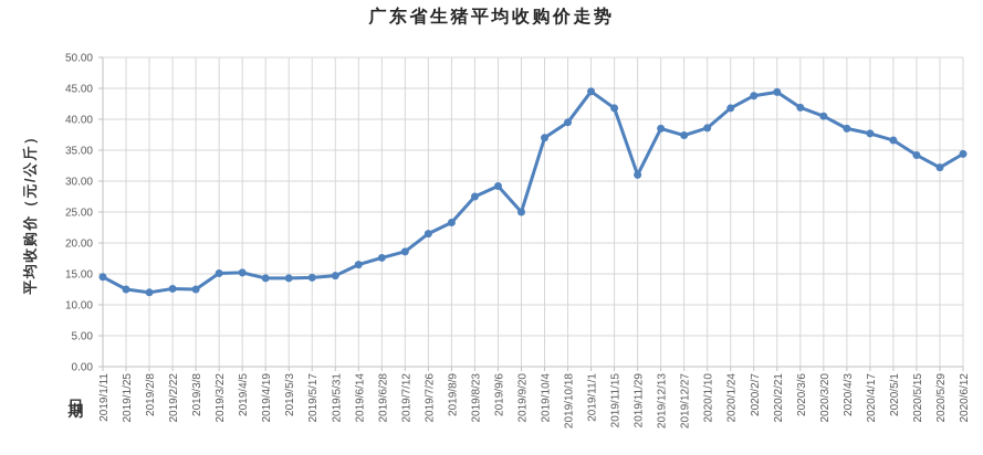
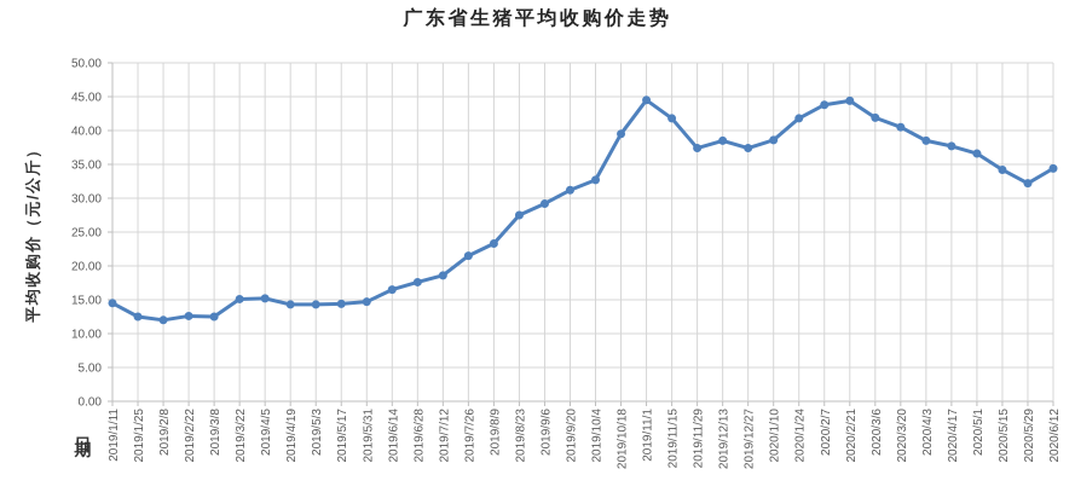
2019/9/20: 25 -> 31
2019/10/4: 37 -> 33
2019/11/29: 31 -> 37
